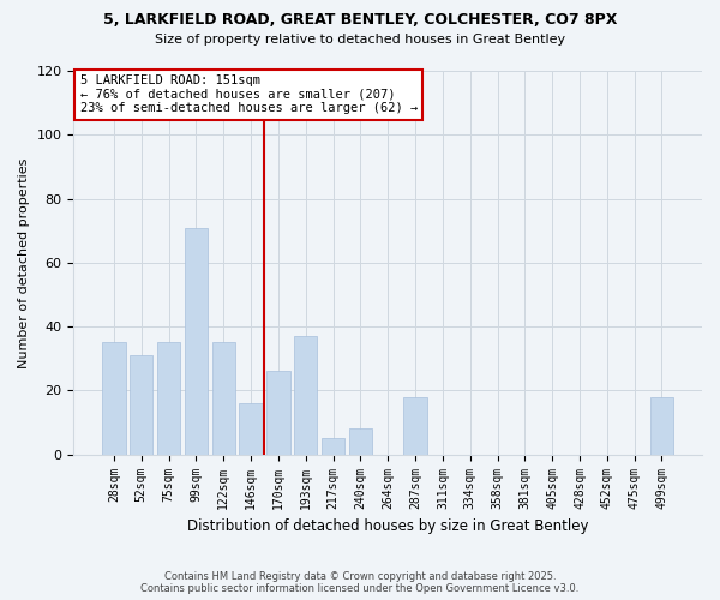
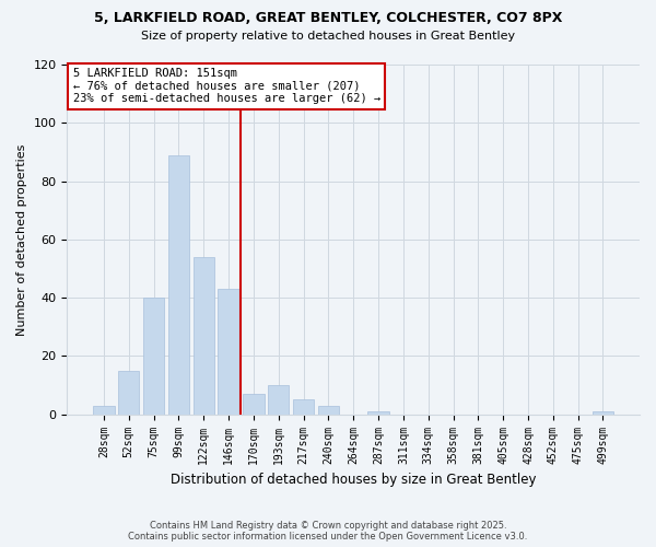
28sqm: 35 -> 3
52sqm: 31 -> 15
75sqm: 35 -> 40
99sqm: 71 -> 89
122sqm: 35 -> 54
146sqm: 16 -> 43
170sqm: 26 -> 7
193sqm: 37 -> 10
240sqm: 8 -> 3
287sqm: 18 -> 1
499sqm: 18 -> 1
